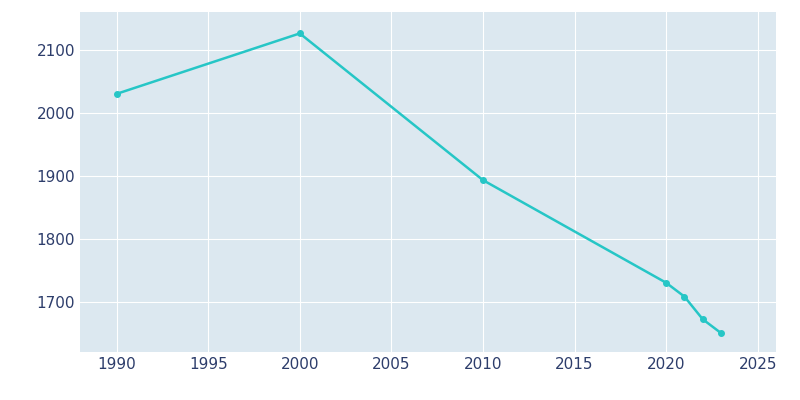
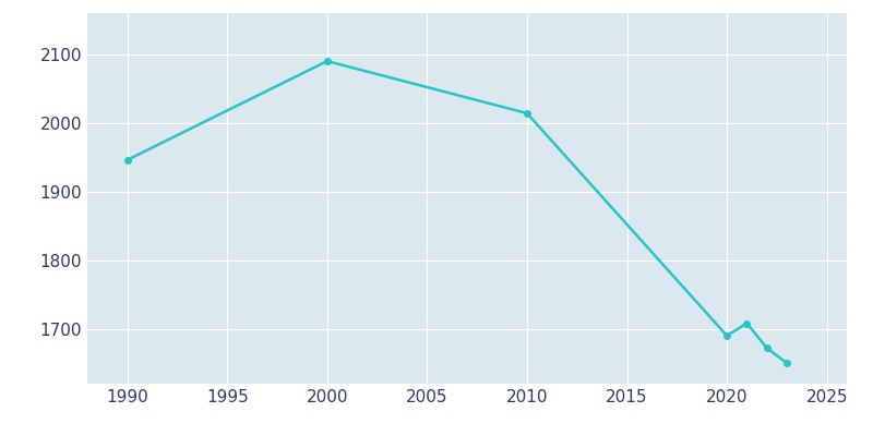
1990: 2030 -> 1946
2000: 2126 -> 2090
2010: 1893 -> 2014
2020: 1730 -> 1690
